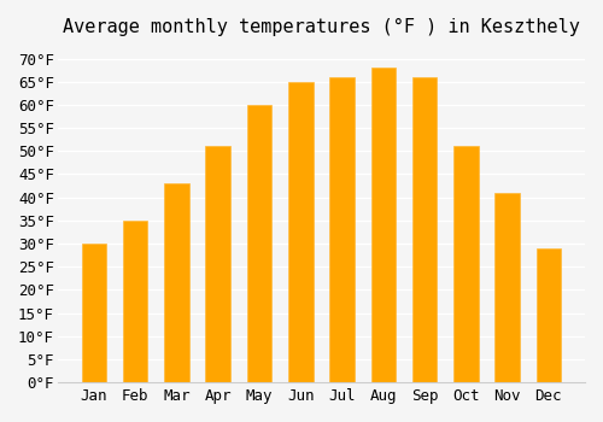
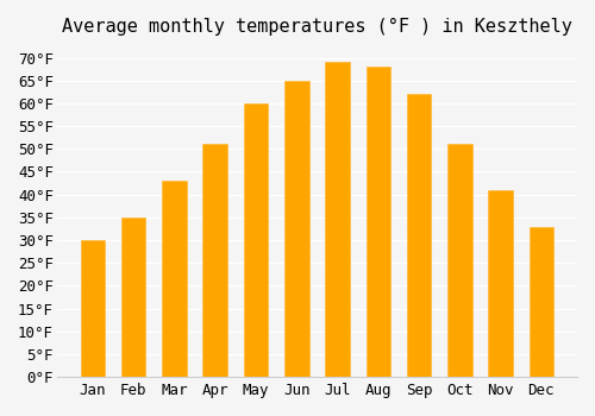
Jul: 66°F -> 69°F
Sep: 66°F -> 62°F
Dec: 29°F -> 33°F
